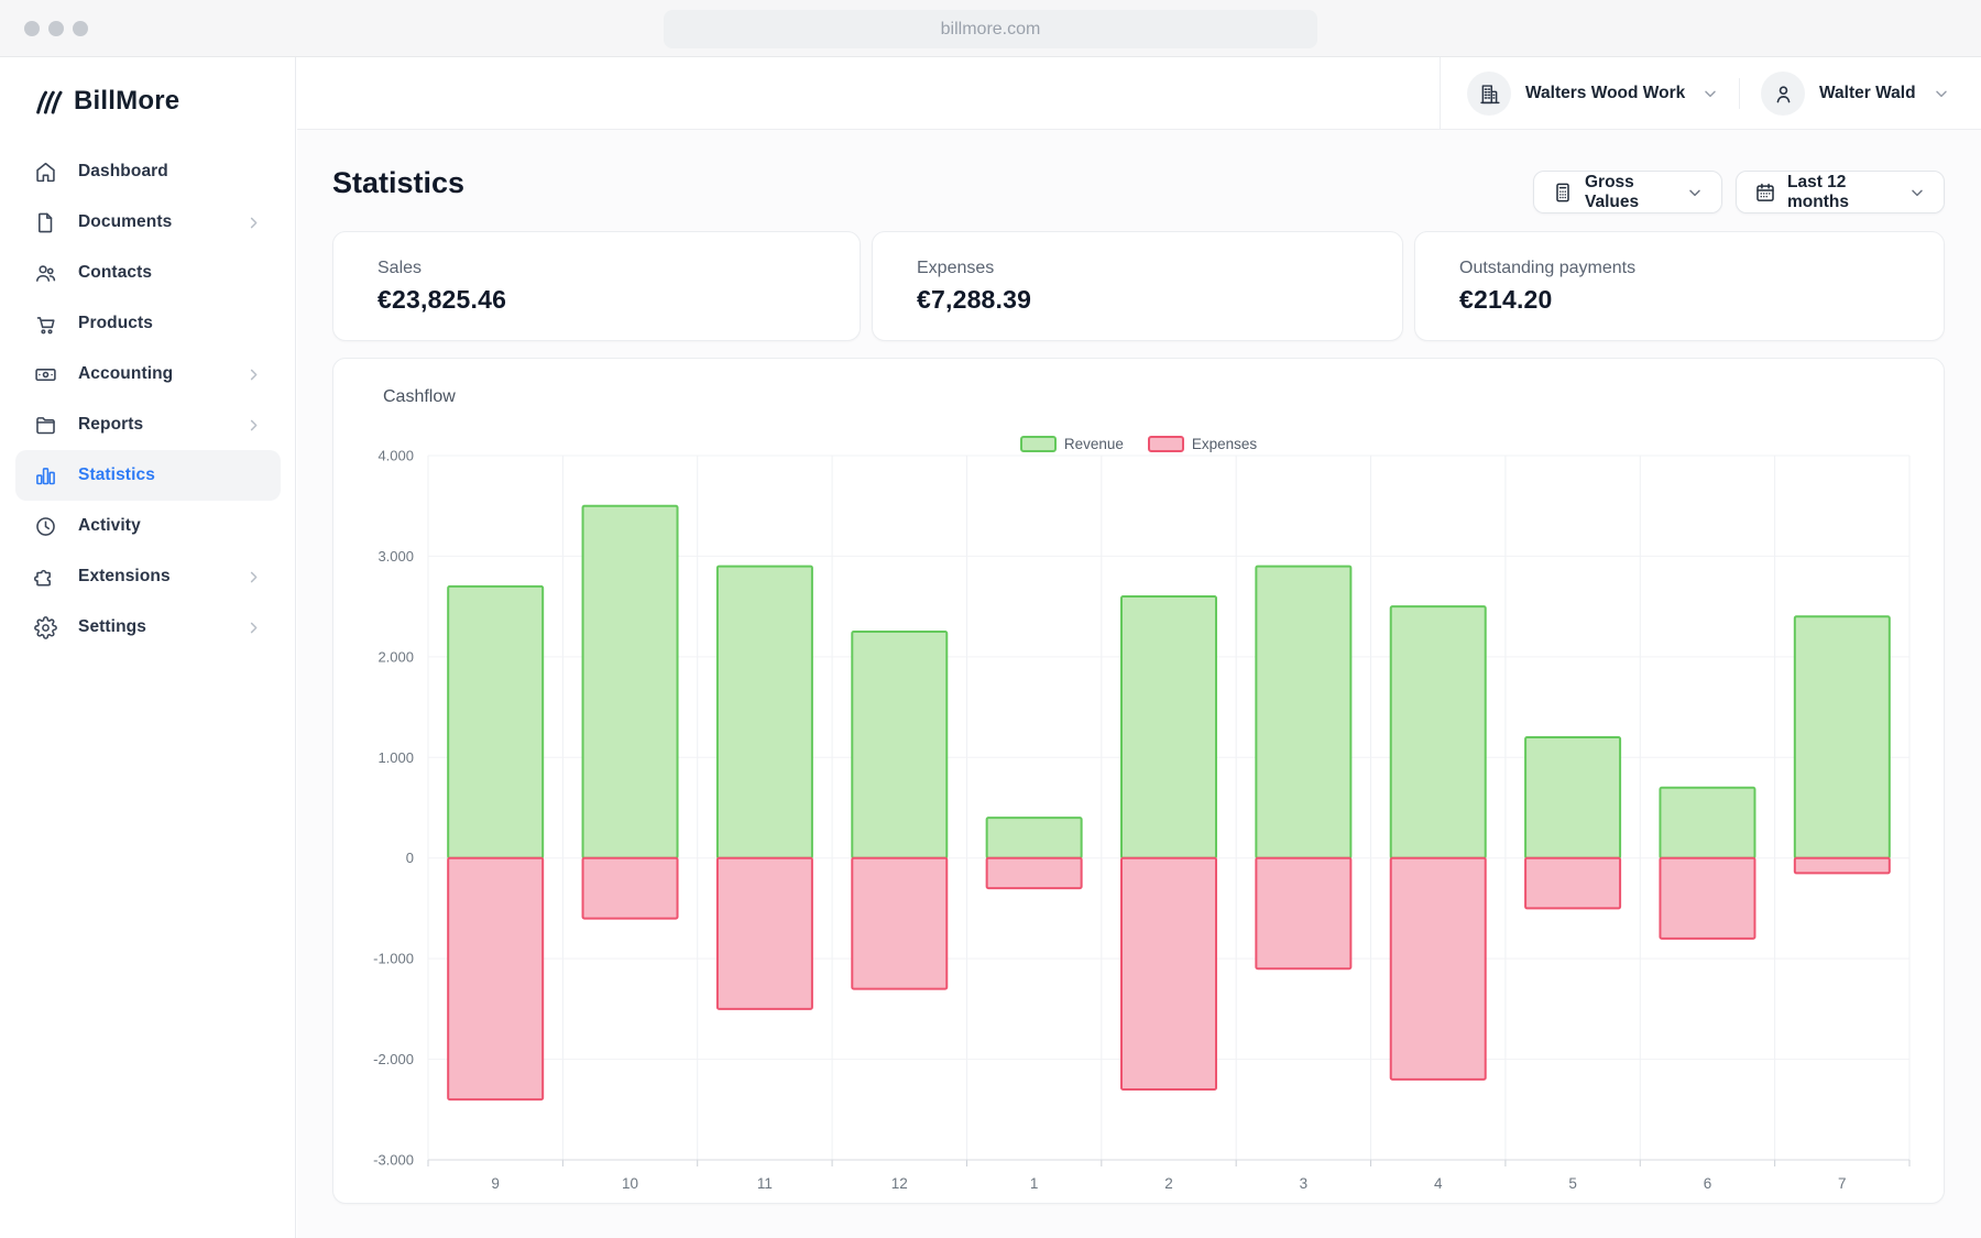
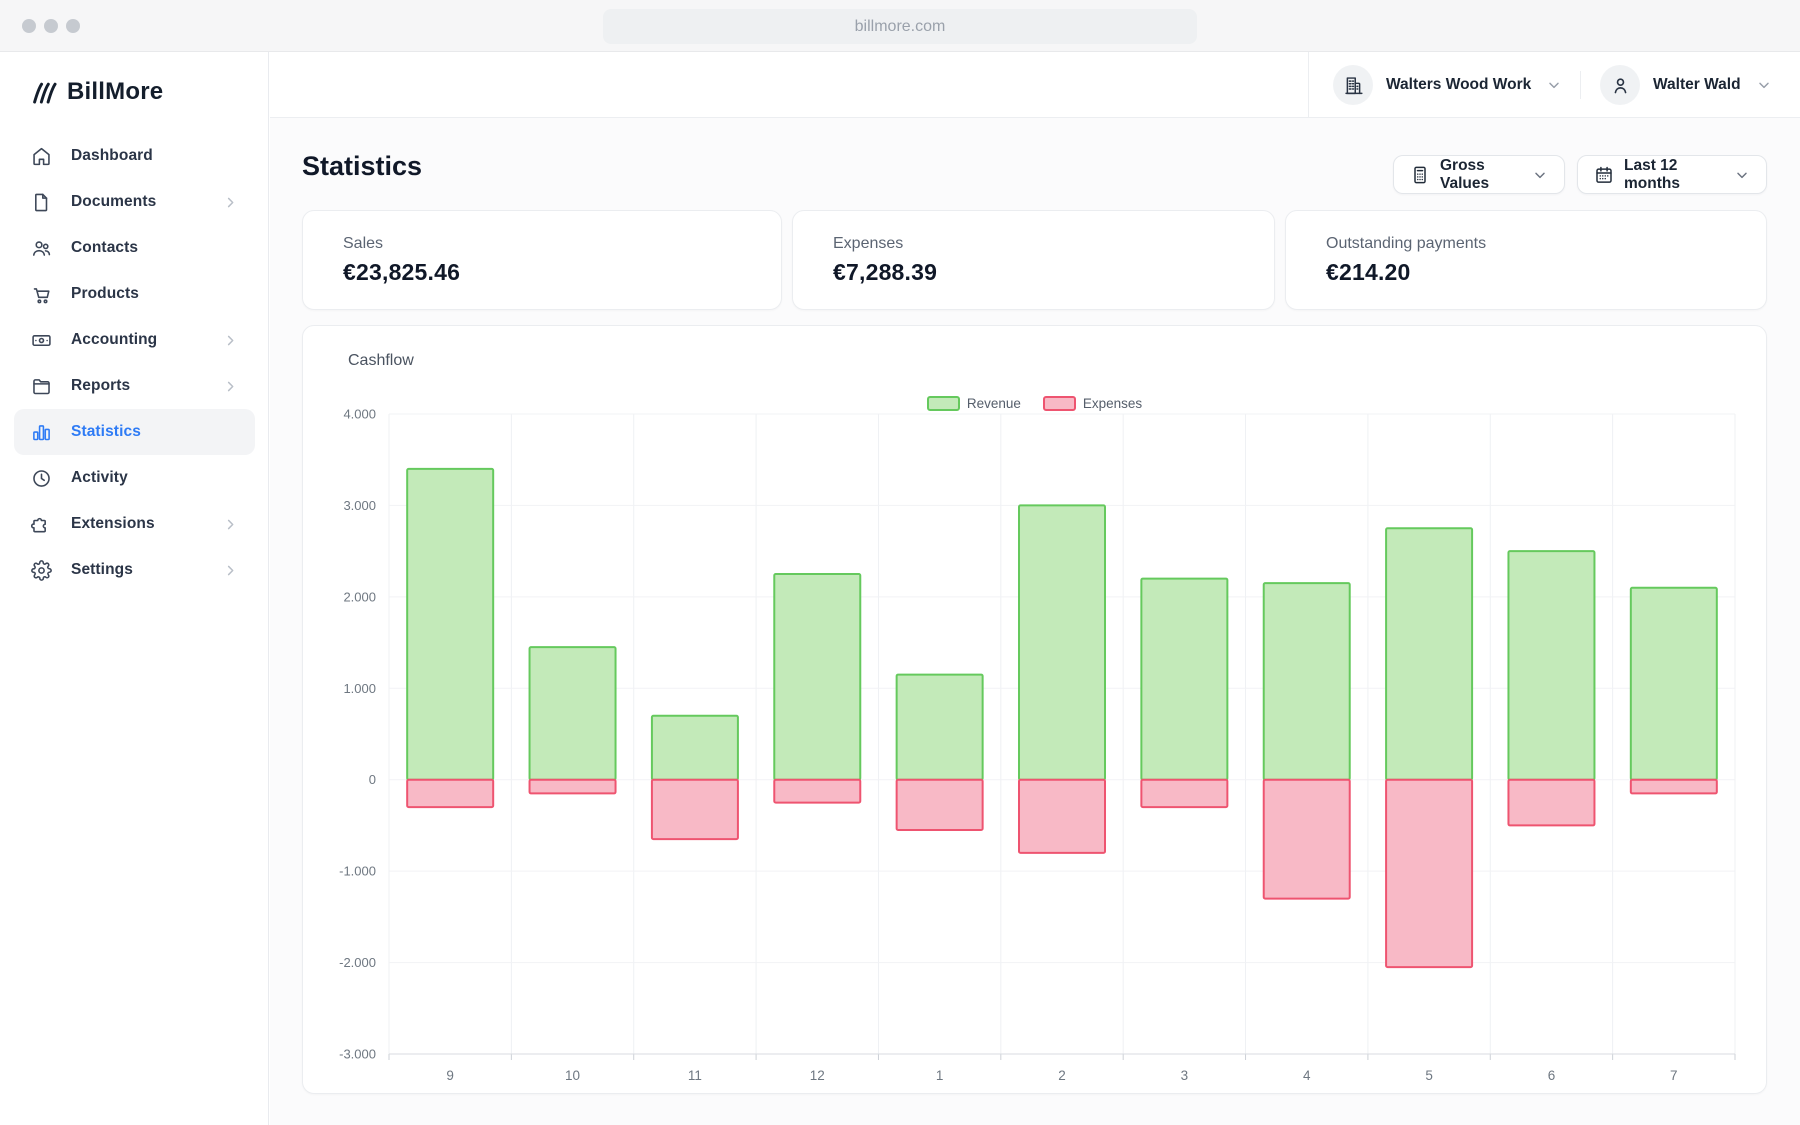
Revenue/9: 2700 -> 3400
Expenses/9: -2400 -> -300
Revenue/10: 3500 -> 1400
Expenses/10: -600 -> -200
Revenue/11: 2900 -> 700
Expenses/11: -1500 -> -600
Expenses/12: -1300 -> -200
Revenue/1: 400 -> 1200
Expenses/1: -300 -> -600
Revenue/2: 2600 -> 3000
Expenses/2: -2300 -> -800
Revenue/3: 2900 -> 2200
Expenses/3: -1100 -> -300
Revenue/4: 2500 -> 2200
Expenses/4: -2200 -> -1300
Revenue/5: 1200 -> 2800
Expenses/5: -500 -> -2000
Revenue/6: 700 -> 2500
Expenses/6: -800 -> -500
Revenue/7: 2400 -> 2100
